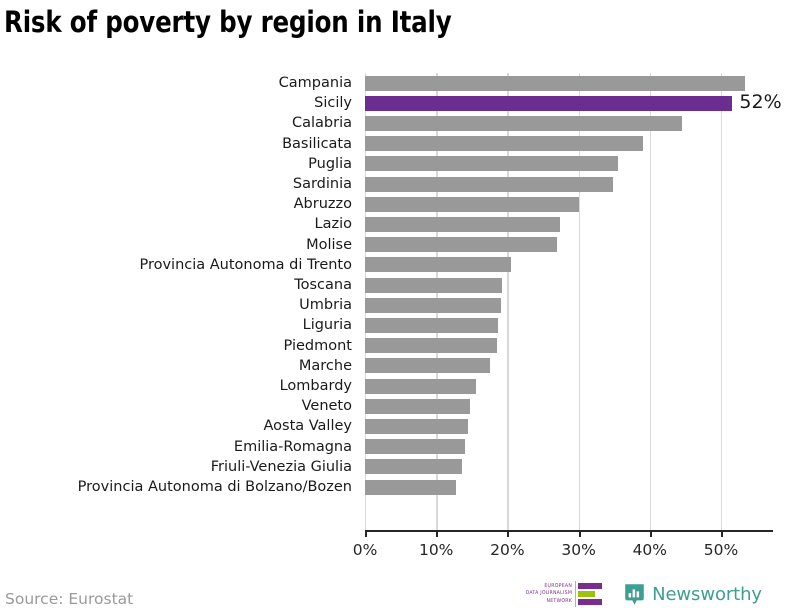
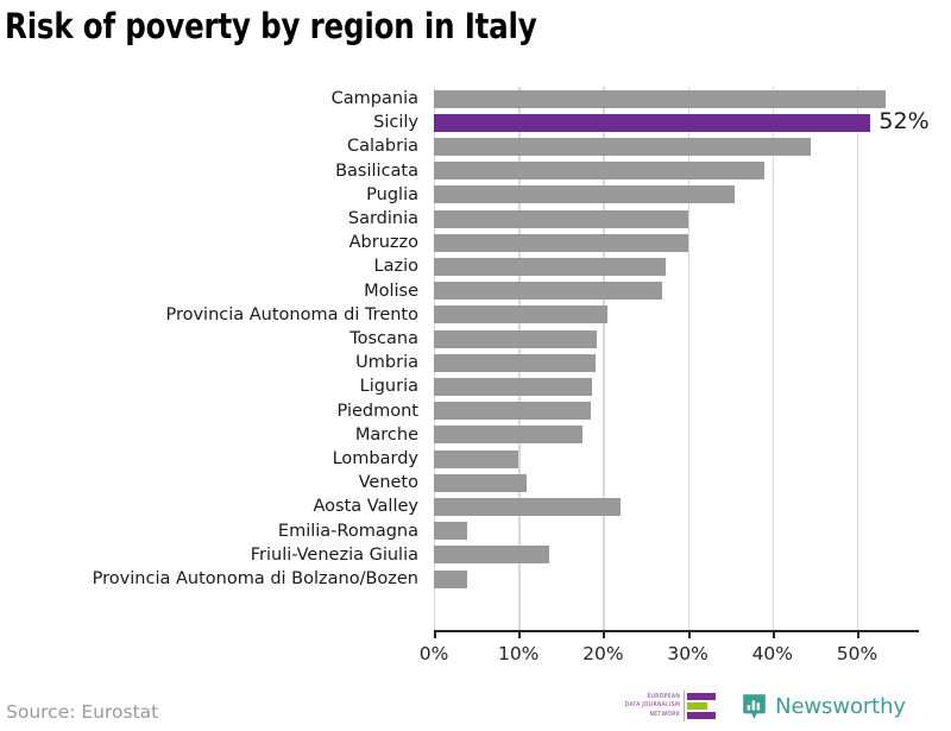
Sardinia: 35% -> 30%
Lombardy: 16% -> 10%
Veneto: 15% -> 11%
Aosta Valley: 14% -> 22%
Emilia-Romagna: 14% -> 4%
Provincia Autonoma di Bolzano/Bozen: 13% -> 4%
